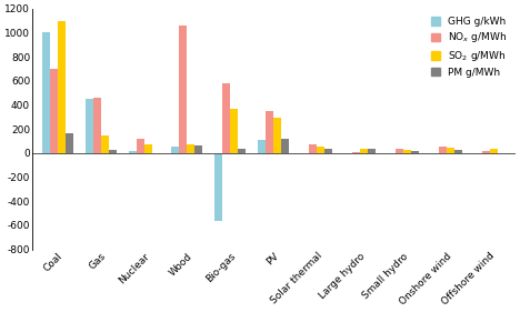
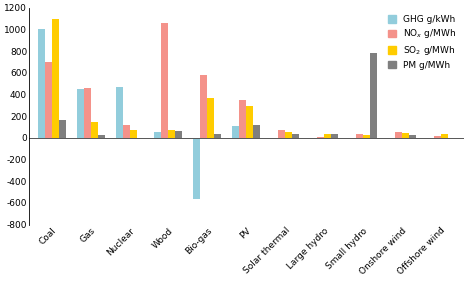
GHG g/kWh/Nuclear: 20 -> 470
PM g/MWh/Small hydro: 20 -> 780
